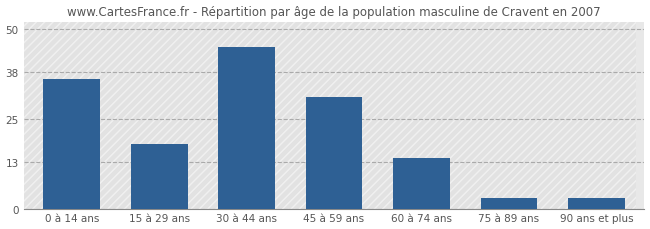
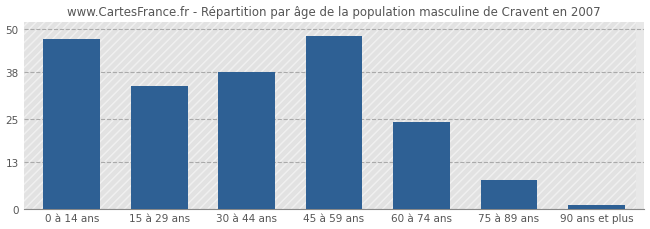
0 à 14 ans: 36 -> 47
15 à 29 ans: 18 -> 34
30 à 44 ans: 45 -> 38
45 à 59 ans: 31 -> 48
60 à 74 ans: 14 -> 24
75 à 89 ans: 3 -> 8
90 ans et plus: 3 -> 1
